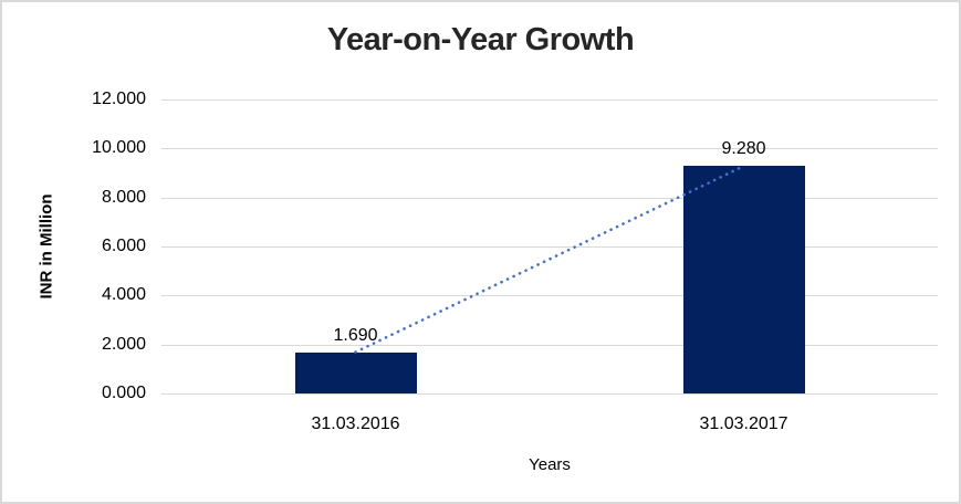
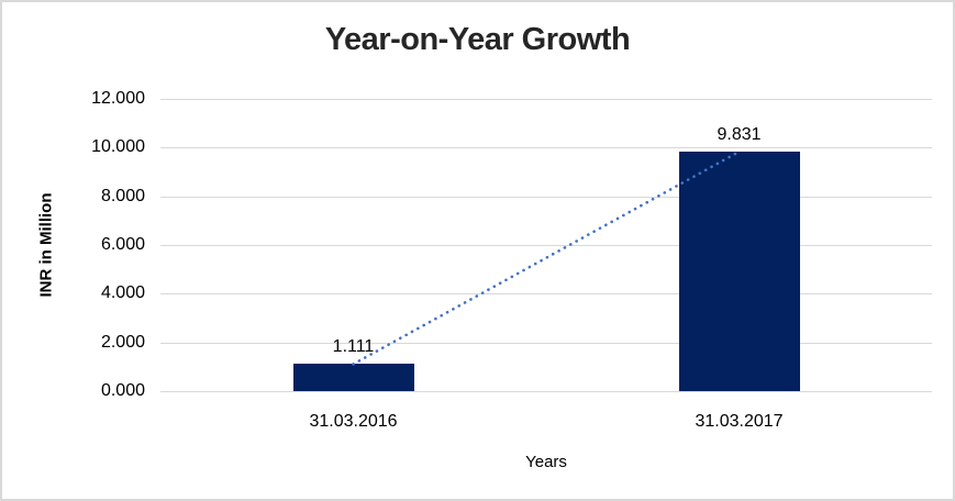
31.03.2016: 1.690 -> 1.111
31.03.2017: 9.280 -> 9.831
